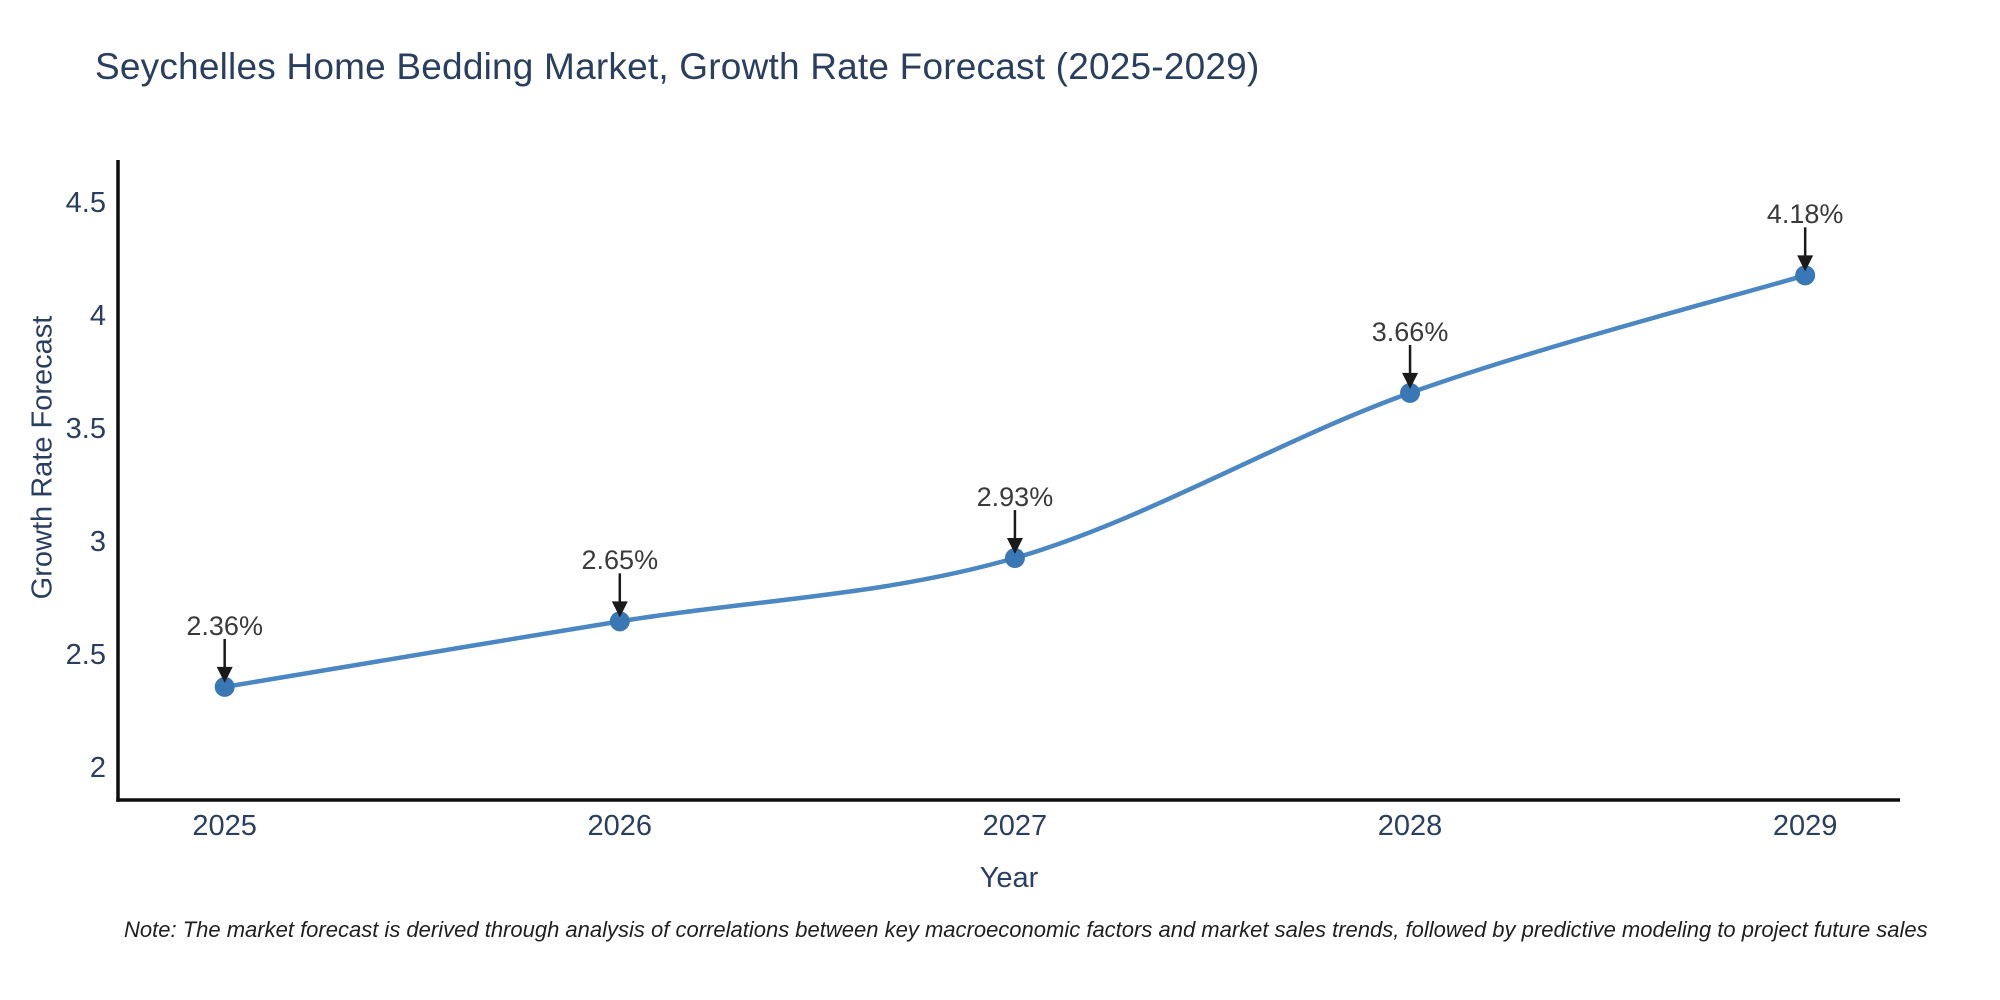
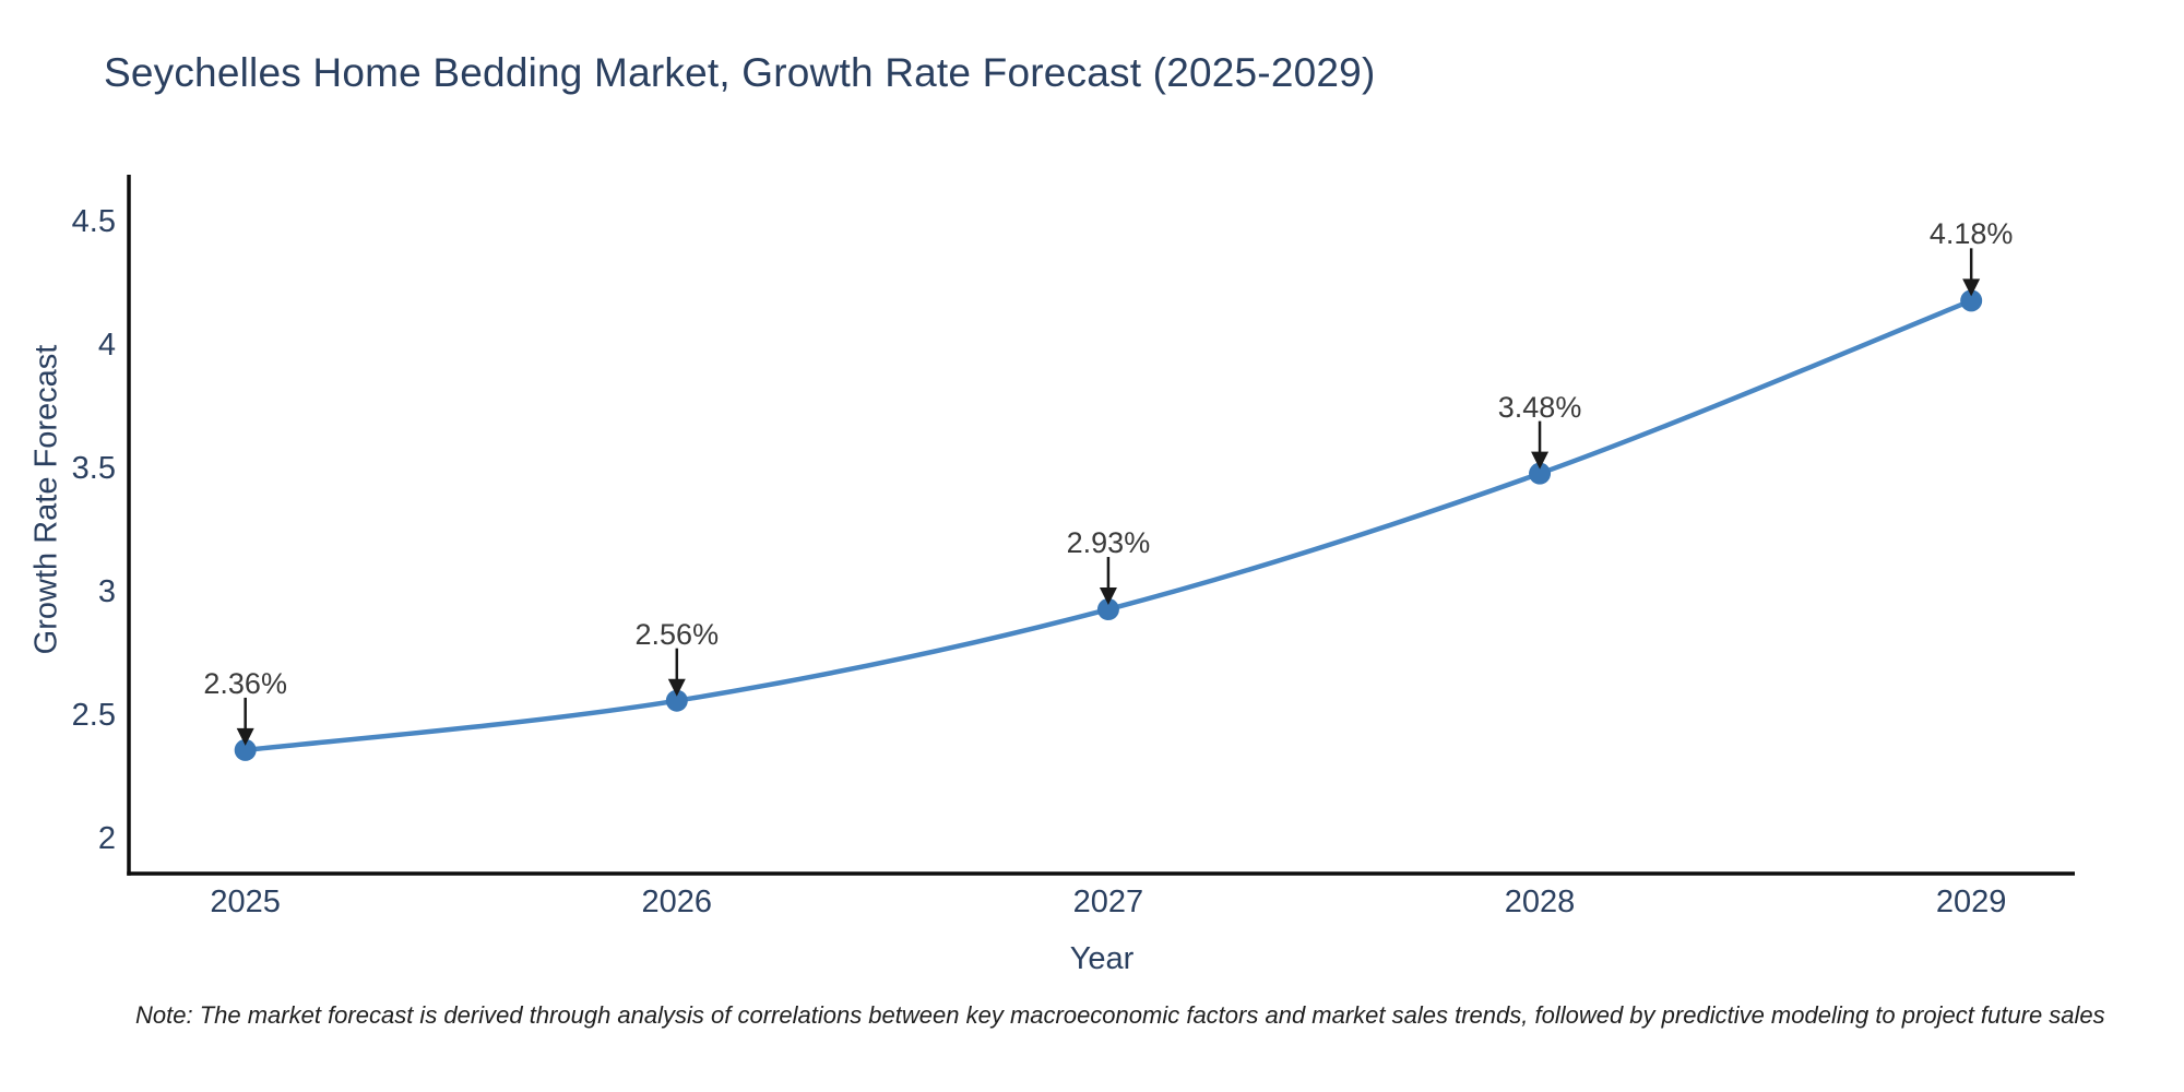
2026: 2.65% -> 2.56%
2028: 3.66% -> 3.48%
